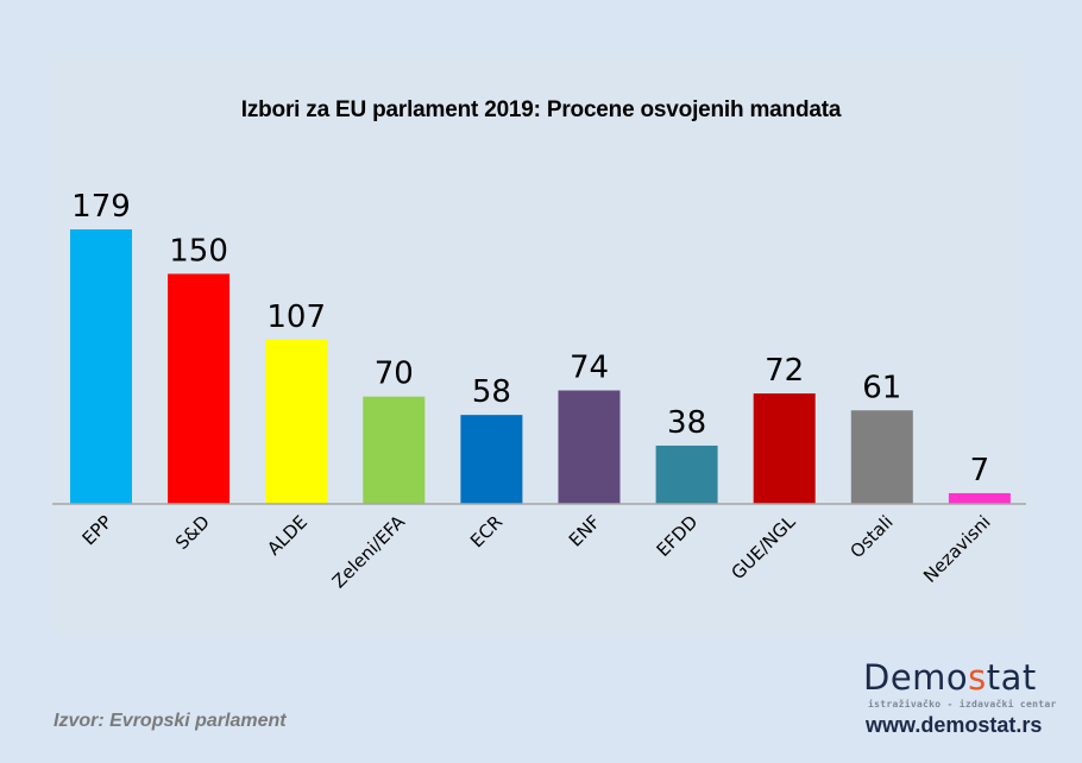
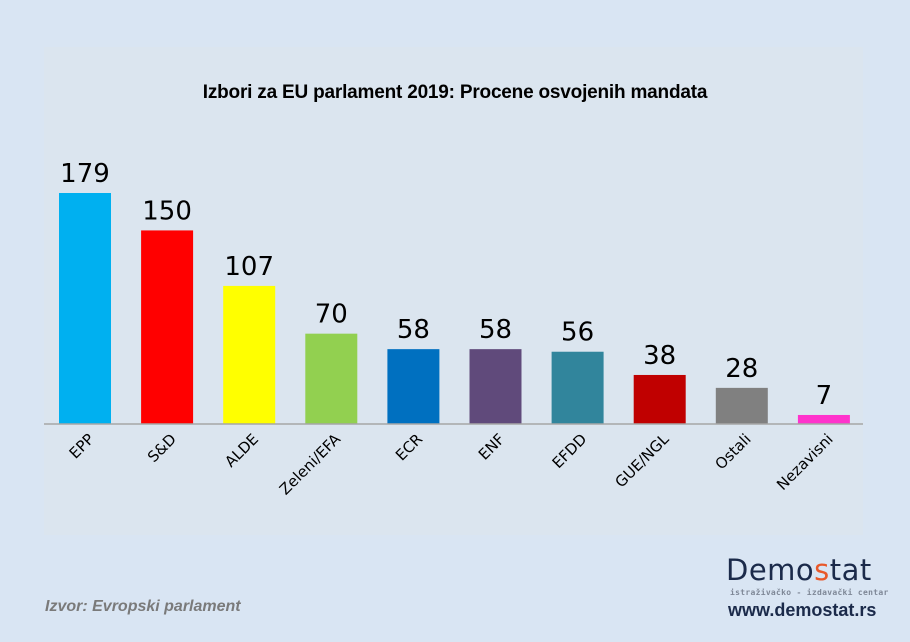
ENF: 74 -> 58
EFDD: 38 -> 56
GUE/NGL: 72 -> 38
Ostali: 61 -> 28
